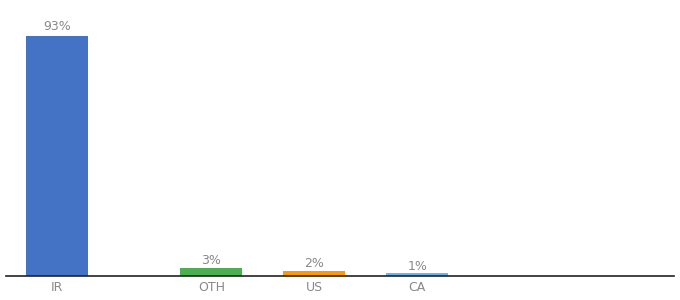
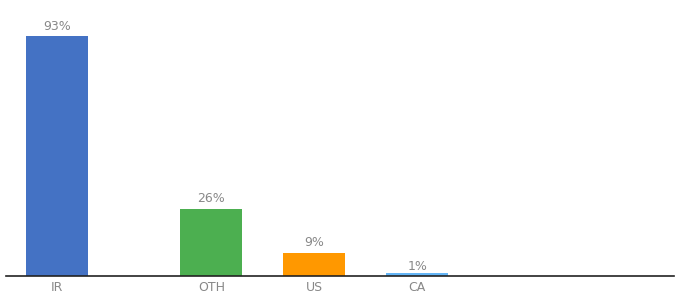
OTH: 3% -> 26%
US: 2% -> 9%
